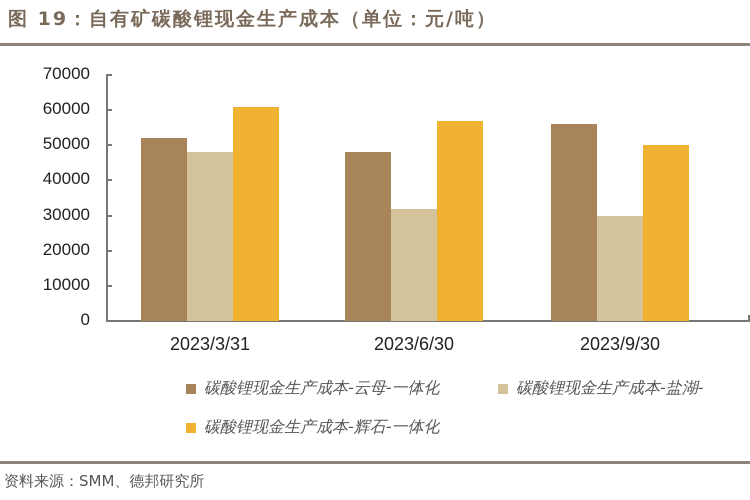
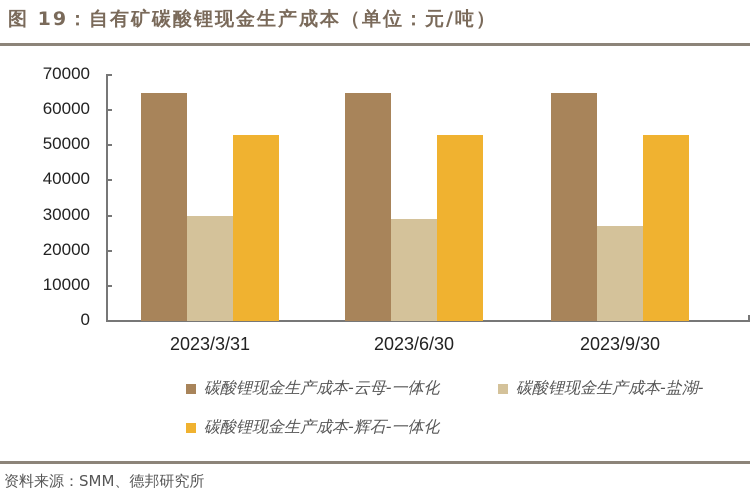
碳酸锂现金生产成本-云母-一体化/2023/3/31: 52000 -> 65000
碳酸锂现金生产成本-盐湖-/2023/3/31: 48000 -> 30000
碳酸锂现金生产成本-辉石-一体化/2023/3/31: 61000 -> 53000
碳酸锂现金生产成本-云母-一体化/2023/6/30: 48000 -> 65000
碳酸锂现金生产成本-盐湖-/2023/6/30: 32000 -> 29000
碳酸锂现金生产成本-辉石-一体化/2023/6/30: 57000 -> 53000
碳酸锂现金生产成本-云母-一体化/2023/9/30: 56000 -> 65000
碳酸锂现金生产成本-盐湖-/2023/9/30: 30000 -> 27000
碳酸锂现金生产成本-辉石-一体化/2023/9/30: 50000 -> 53000
